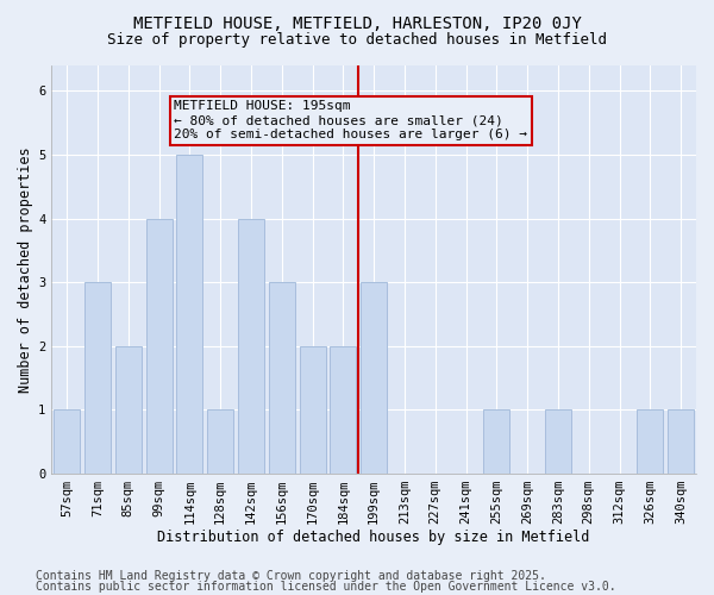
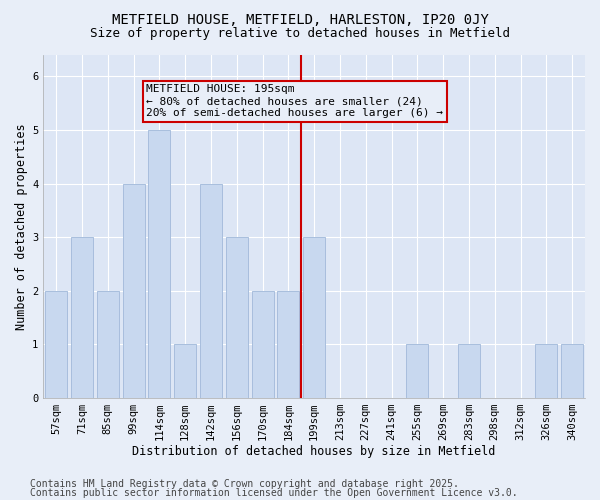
57sqm: 1 -> 2
